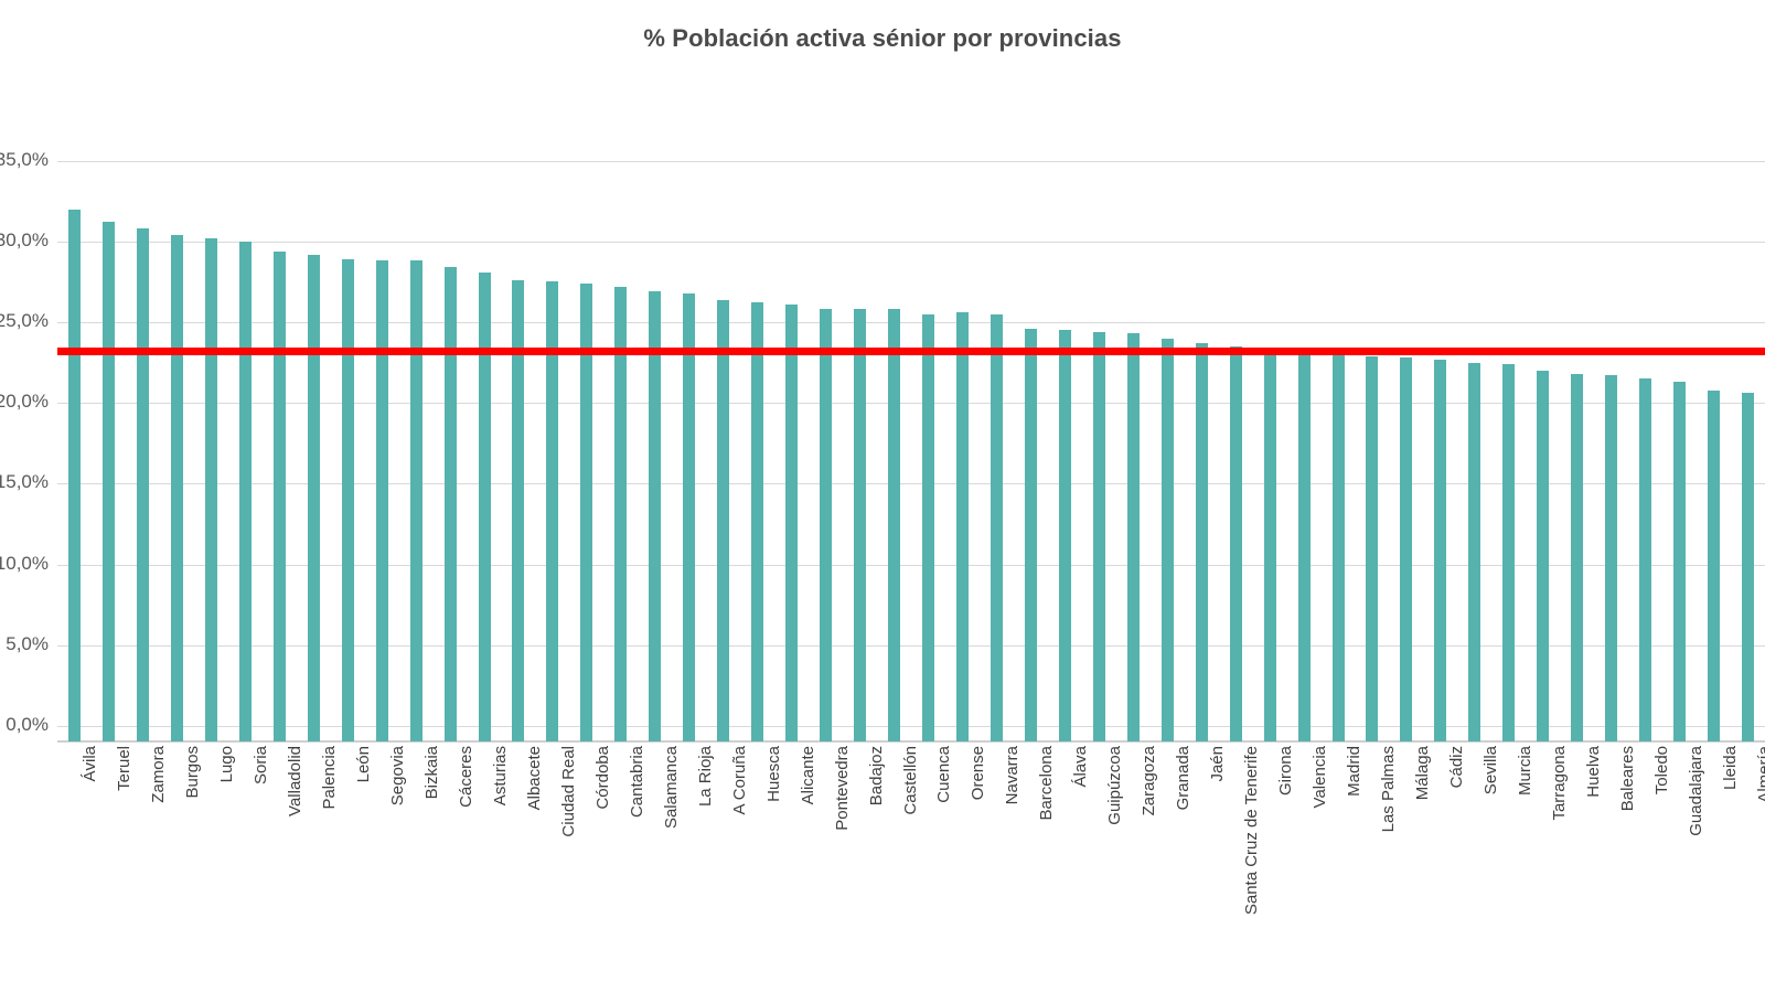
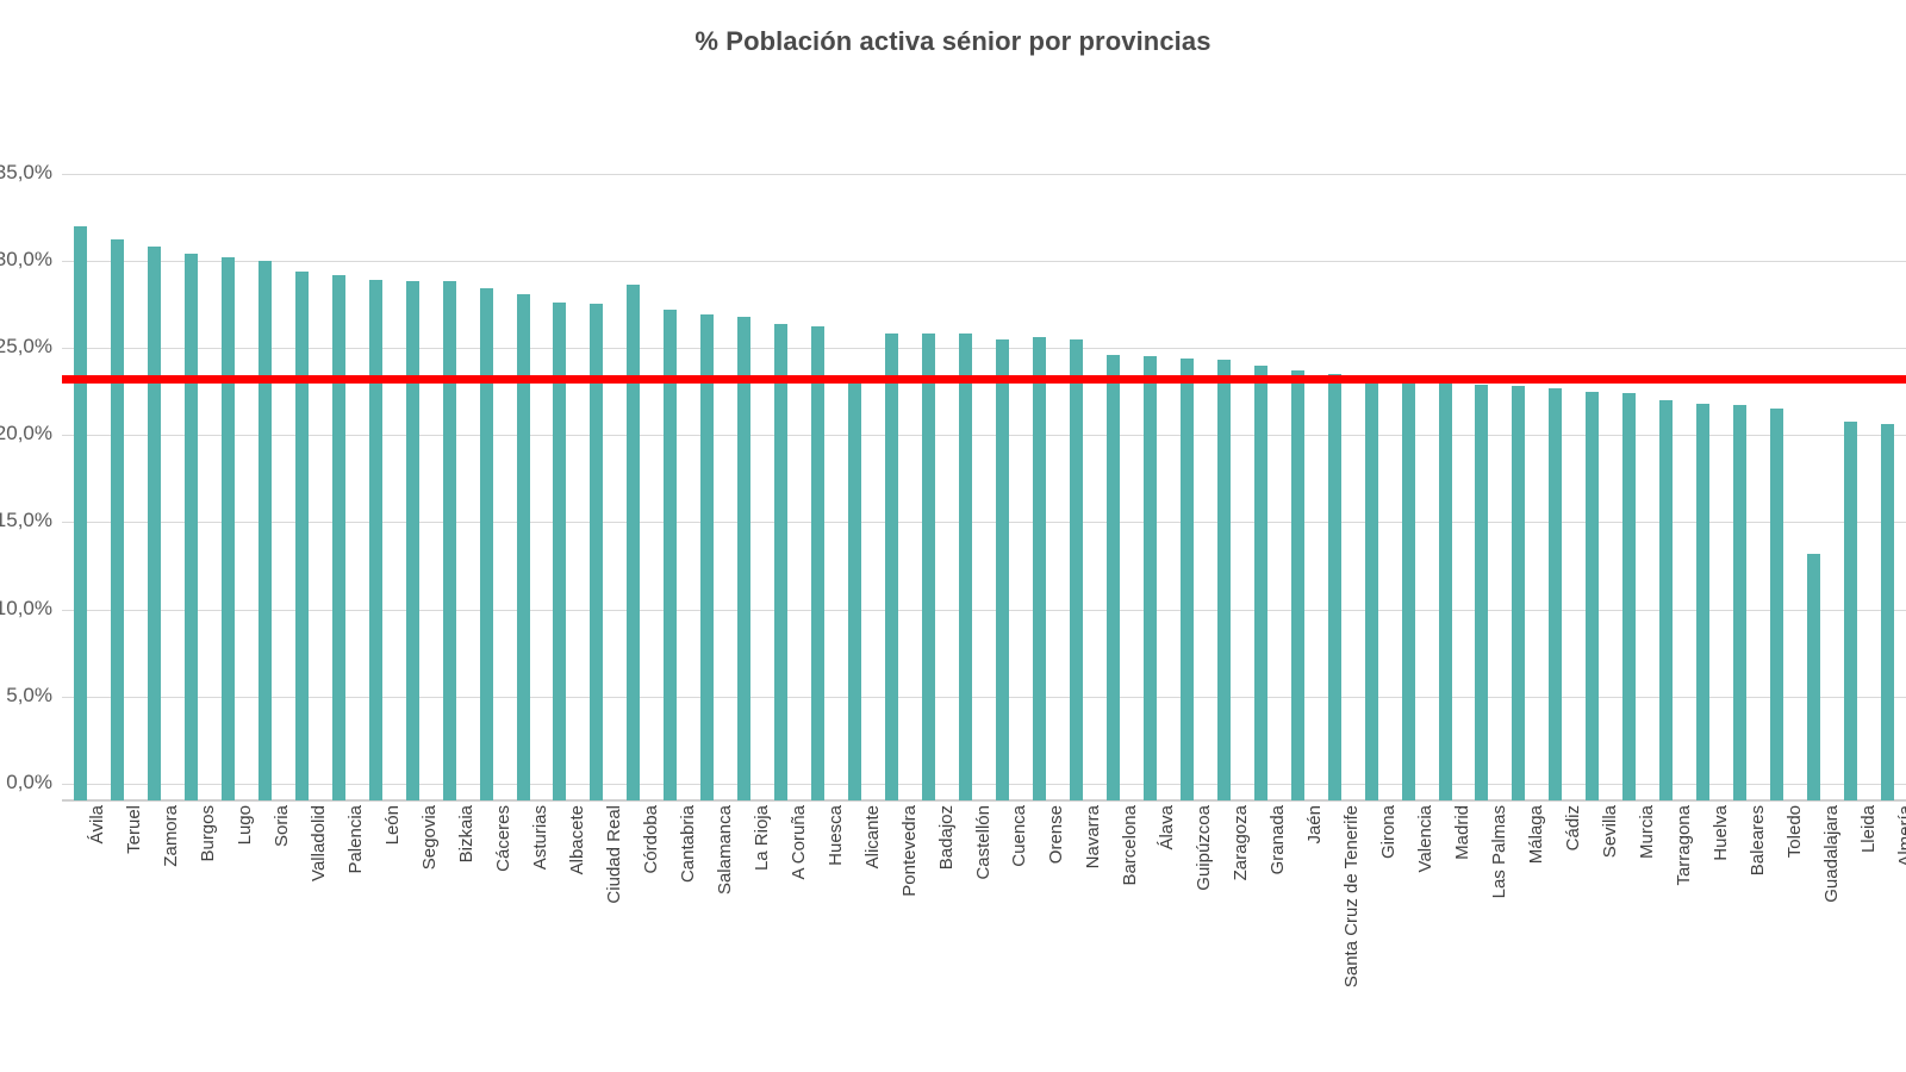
Córdoba: 27,4% -> 28,6%
Alicante: 26,1% -> 23,3%
Guadalajara: 21,3% -> 13,2%
